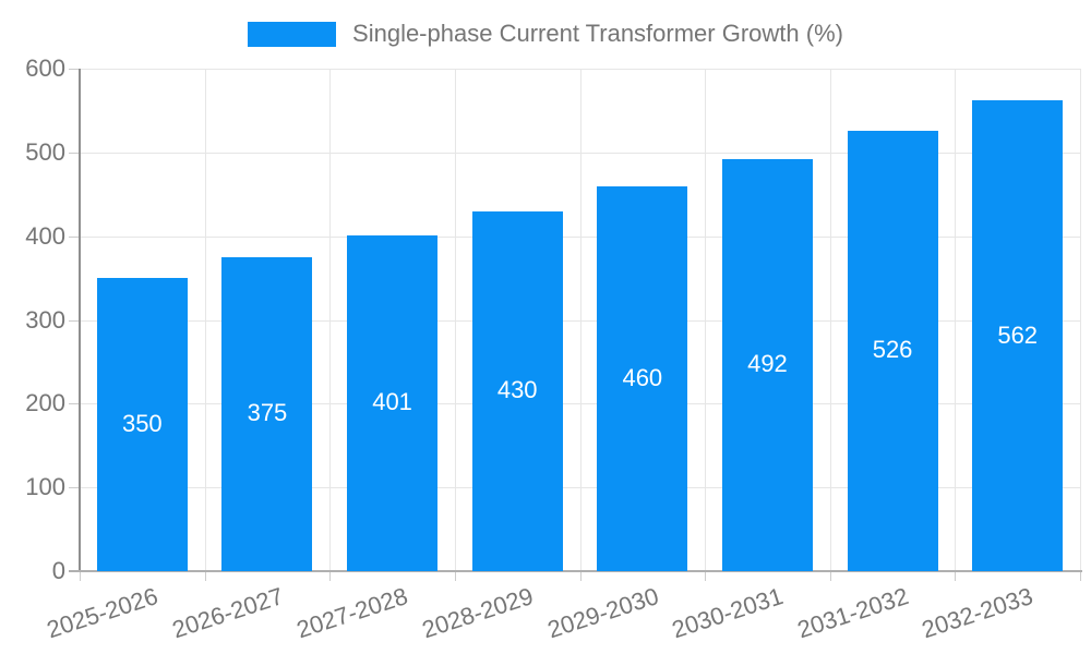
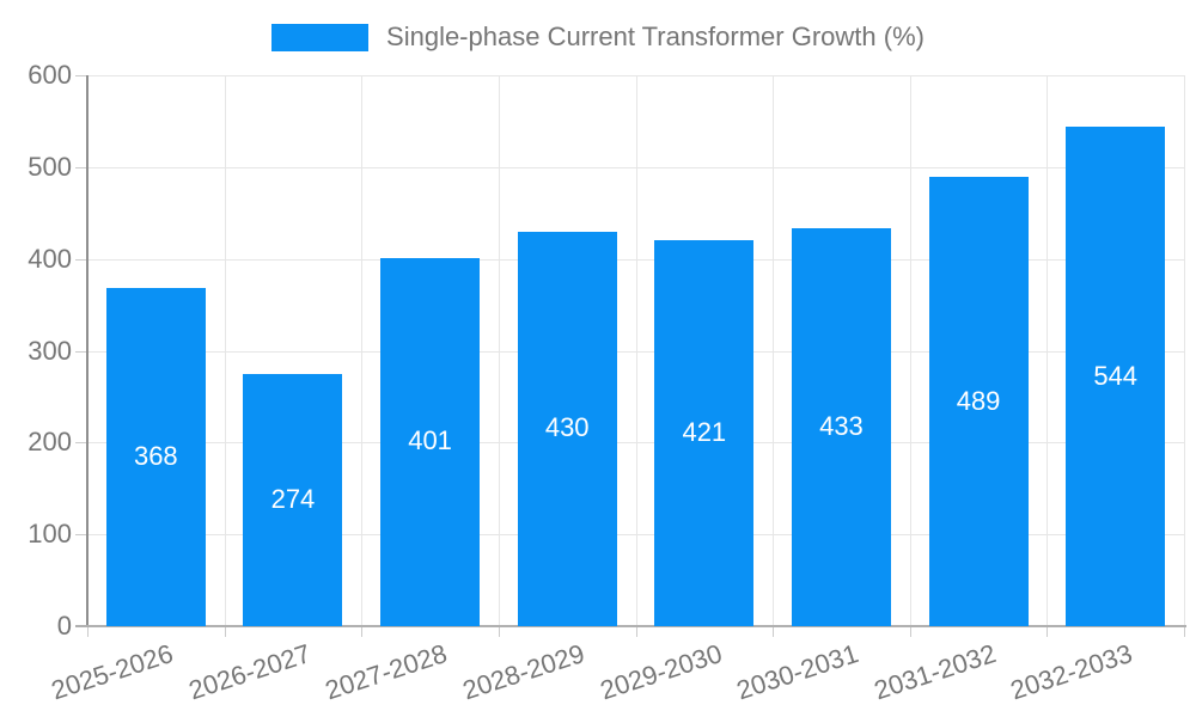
2025-2026: 350 -> 368
2026-2027: 375 -> 274
2029-2030: 460 -> 421
2030-2031: 492 -> 433
2031-2032: 526 -> 489
2032-2033: 562 -> 544
